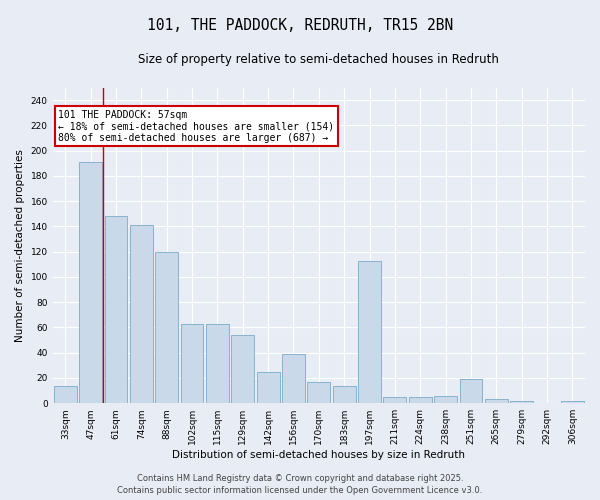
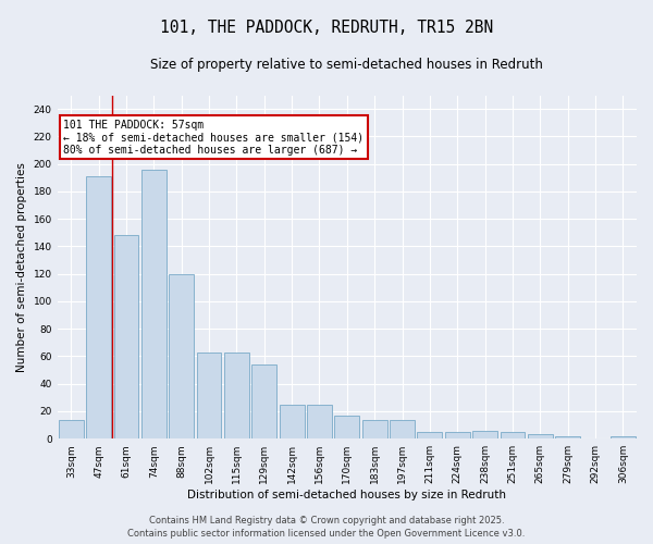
74sqm: 141 -> 196
156sqm: 39 -> 25
197sqm: 113 -> 14
251sqm: 19 -> 5
